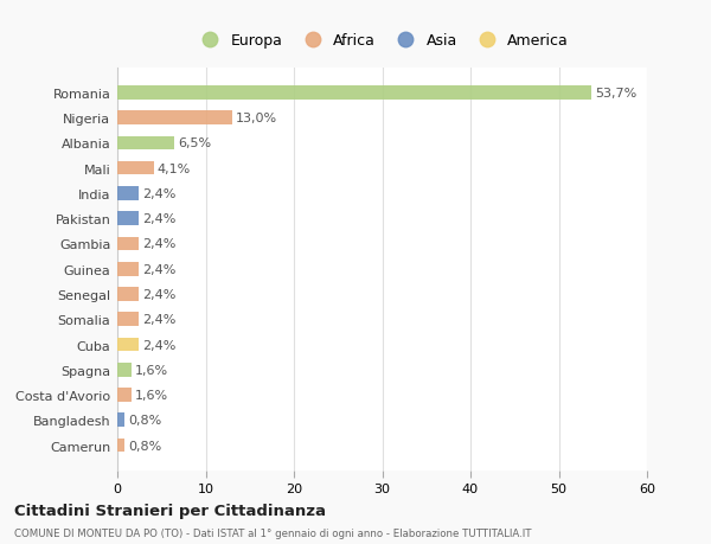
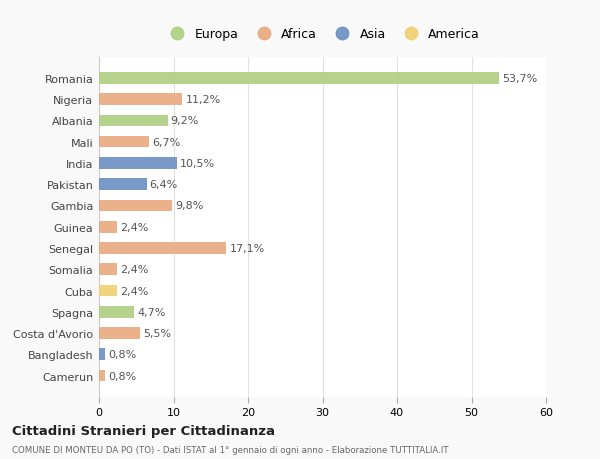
Nigeria: 13,0% -> 11,2%
Albania: 6,5% -> 9,2%
Mali: 4,1% -> 6,7%
India: 2,4% -> 10,5%
Pakistan: 2,4% -> 6,4%
Gambia: 2,4% -> 9,8%
Senegal: 2,4% -> 17,1%
Spagna: 1,6% -> 4,7%
Costa d'Avorio: 1,6% -> 5,5%
